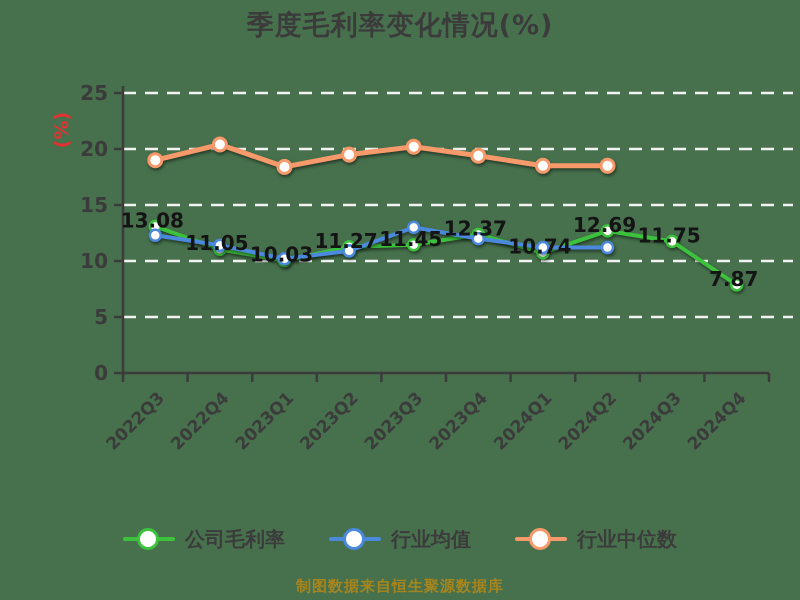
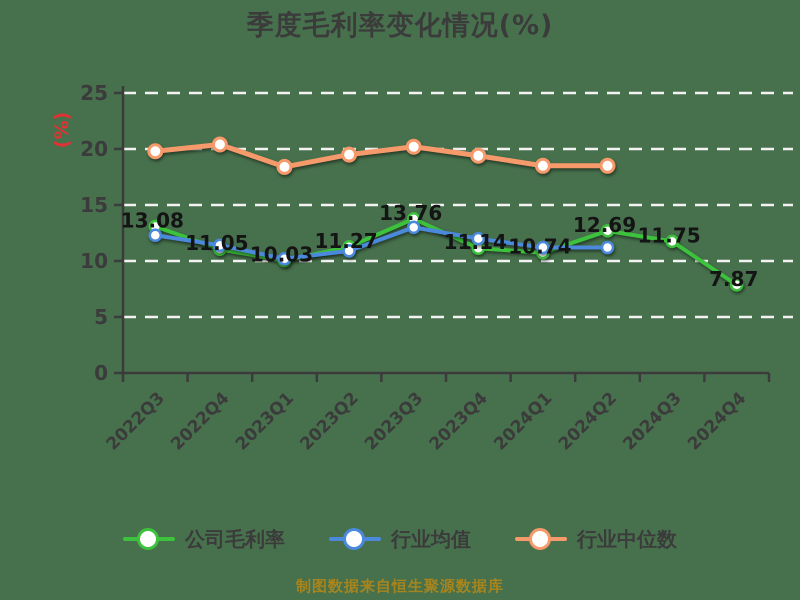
行业中位数/2022Q3: 19.0 -> 19.8
公司毛利率/2023Q3: 11.45 -> 13.76
公司毛利率/2023Q4: 12.37 -> 11.14
